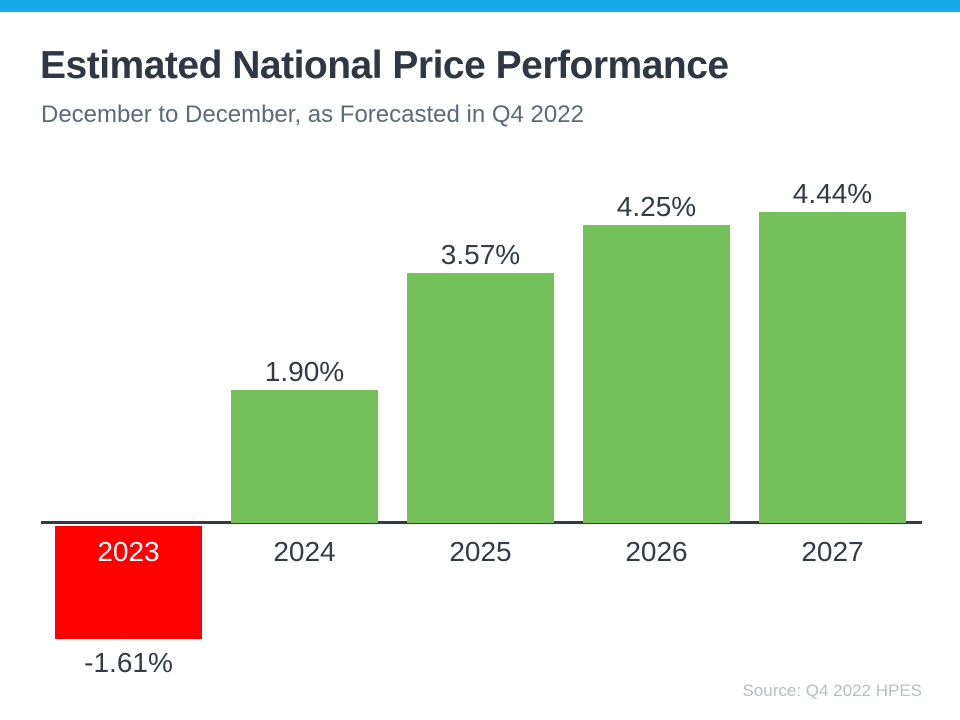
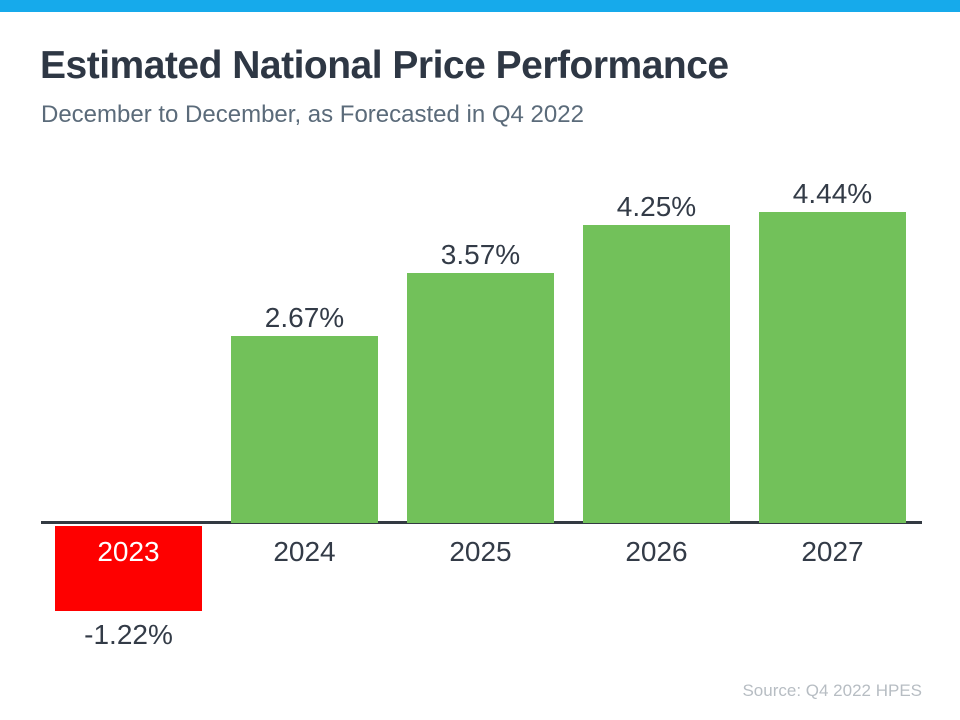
2023: -1.61% -> -1.22%
2024: 1.90% -> 2.67%
